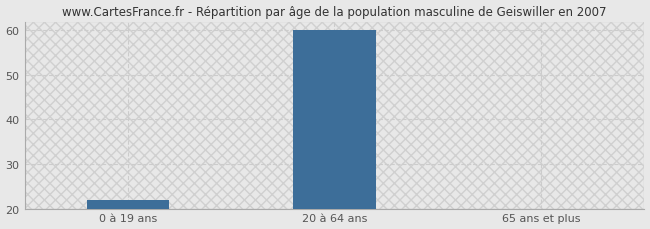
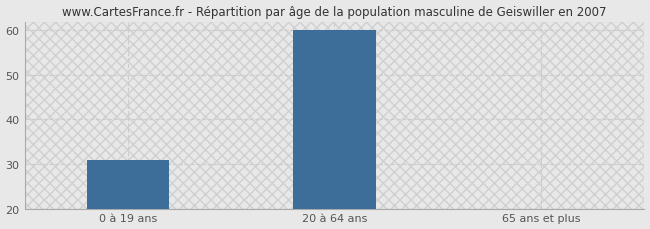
0 à 19 ans: 22 -> 31
